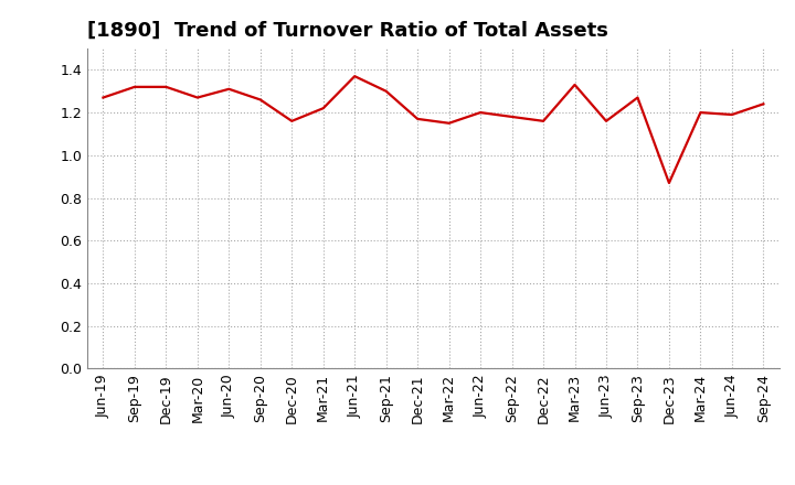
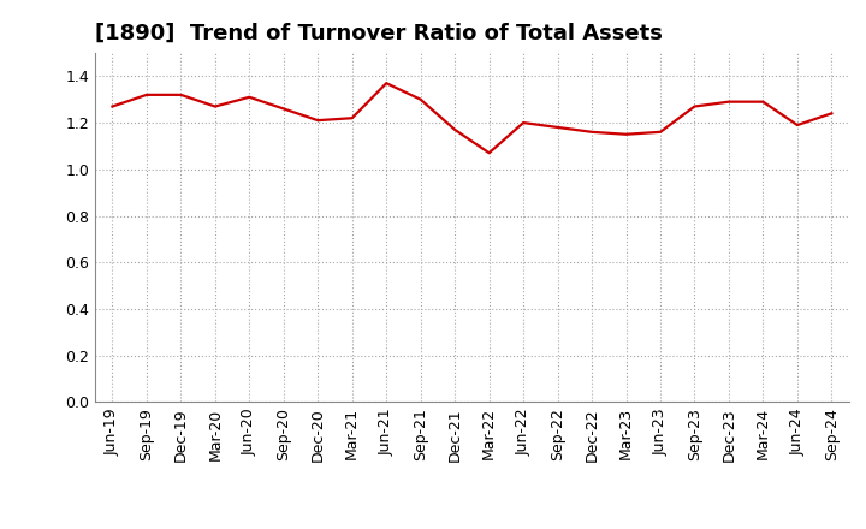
Dec-20: 1.16 -> 1.21
Mar-22: 1.15 -> 1.07
Mar-23: 1.33 -> 1.15
Dec-23: 0.87 -> 1.29
Mar-24: 1.20 -> 1.29
